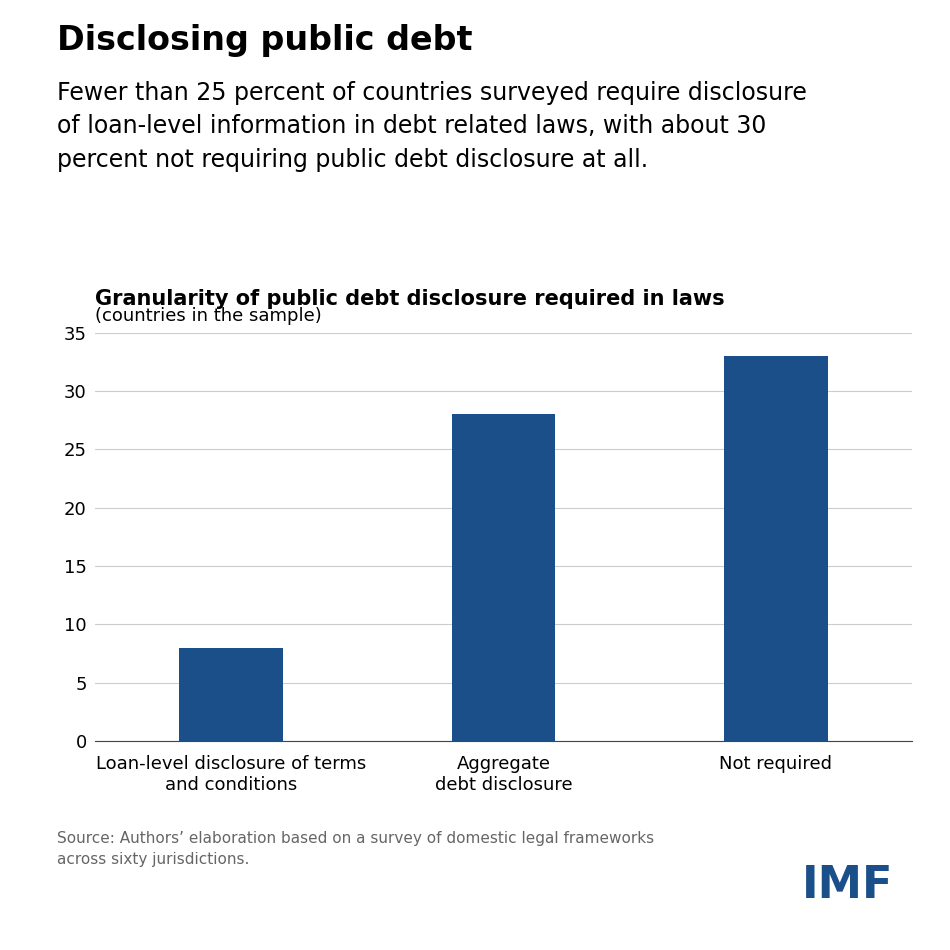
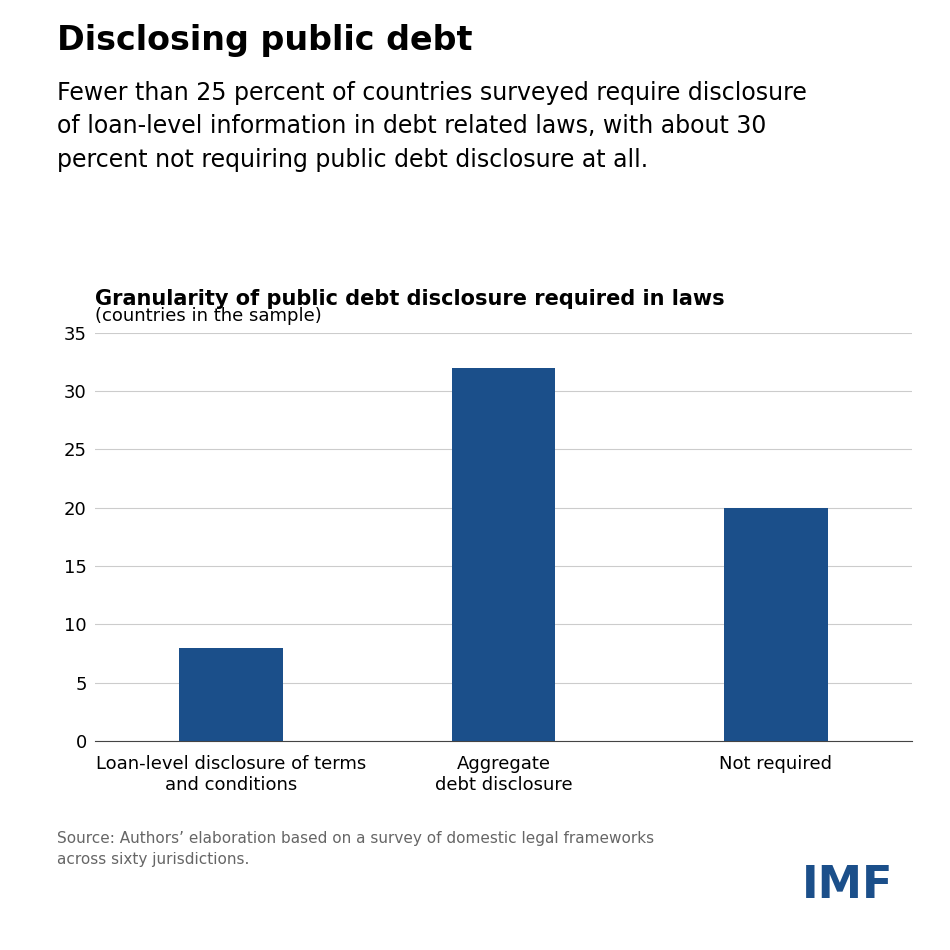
Aggregate debt disclosure: 28 -> 32
Not required: 33 -> 20
